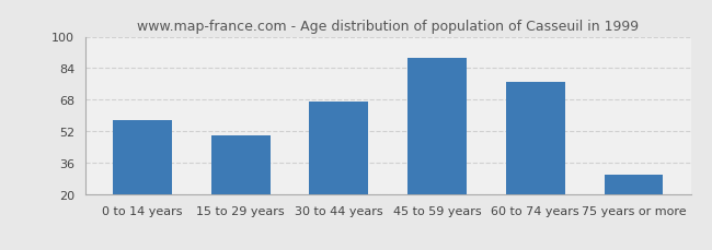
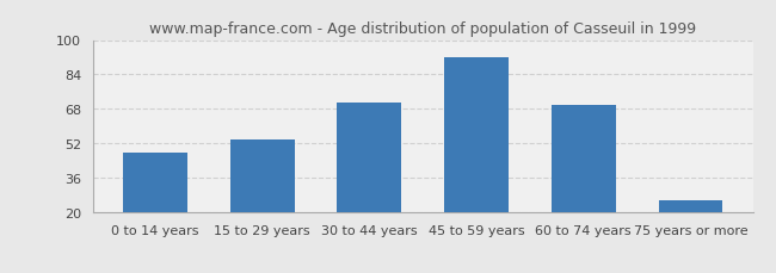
0 to 14 years: 58 -> 48
15 to 29 years: 50 -> 54
30 to 44 years: 67 -> 71
45 to 59 years: 89 -> 92
60 to 74 years: 77 -> 70
75 years or more: 30 -> 26
